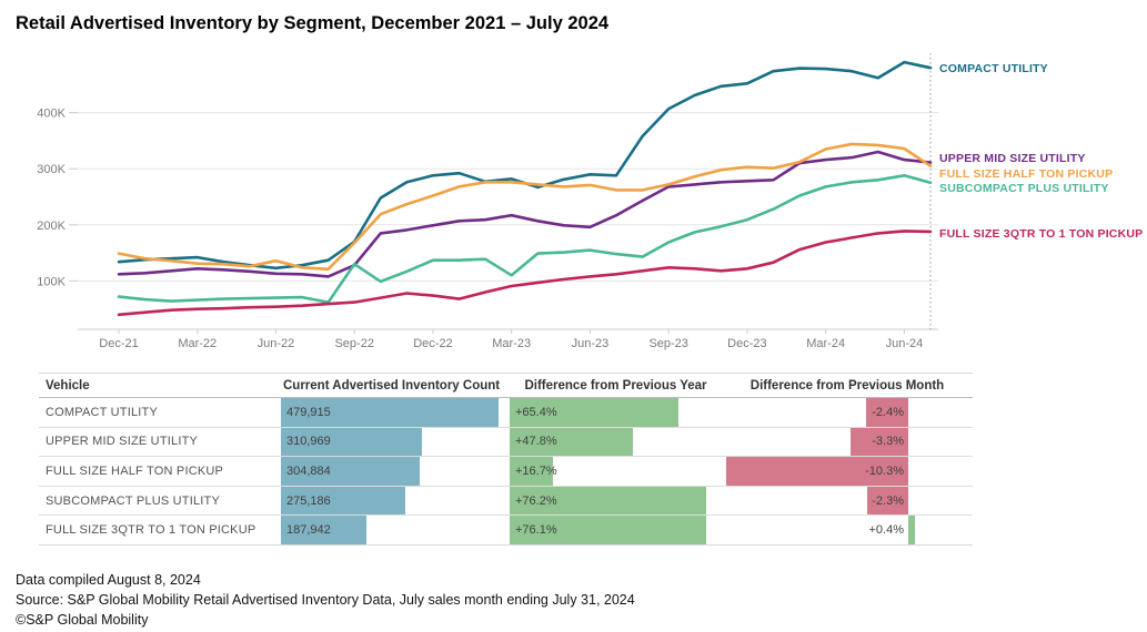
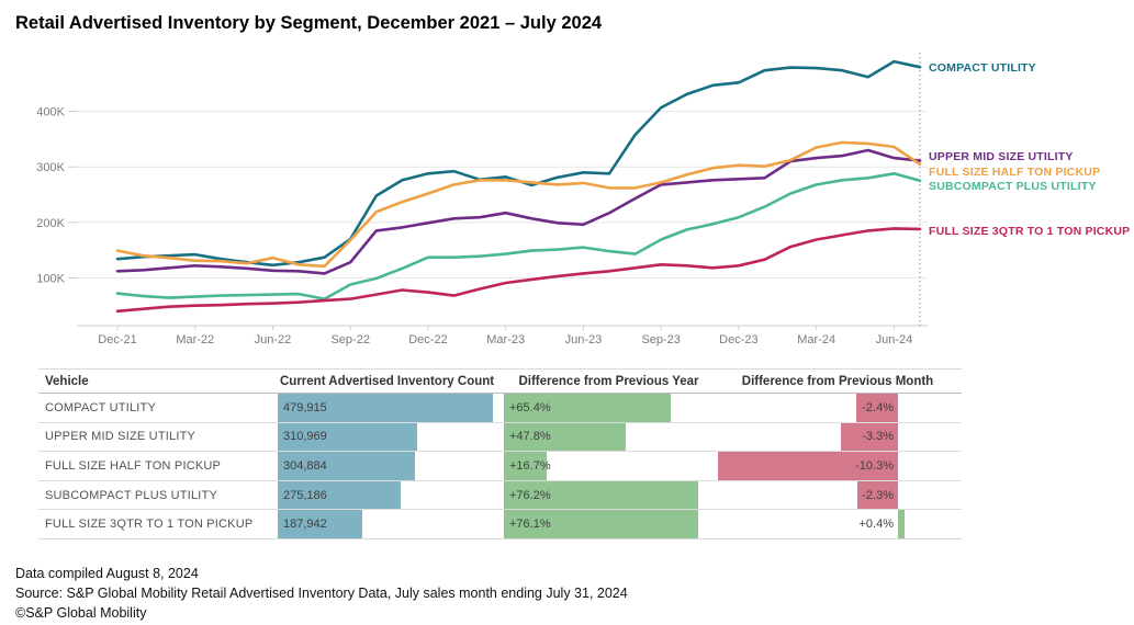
SUBCOMPACT PLUS UTILITY/Sep-22: 130K -> 90K
SUBCOMPACT PLUS UTILITY/Mar-23: 110K -> 140K
